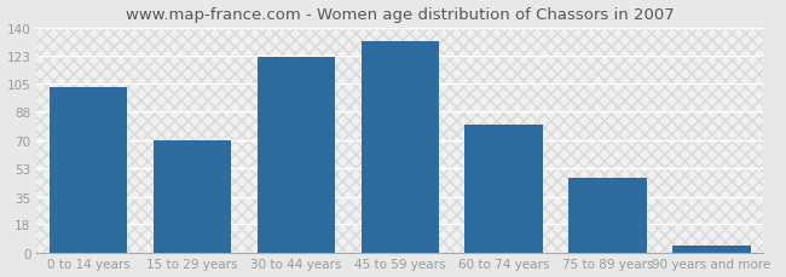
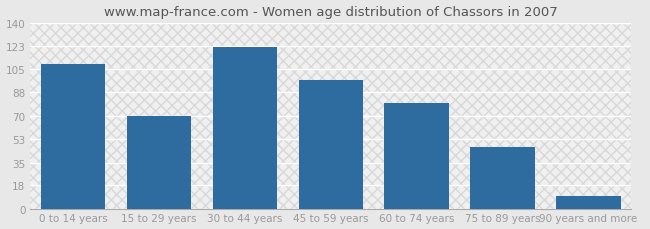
0 to 14 years: 103 -> 109
45 to 59 years: 132 -> 97
90 years and more: 5 -> 10
